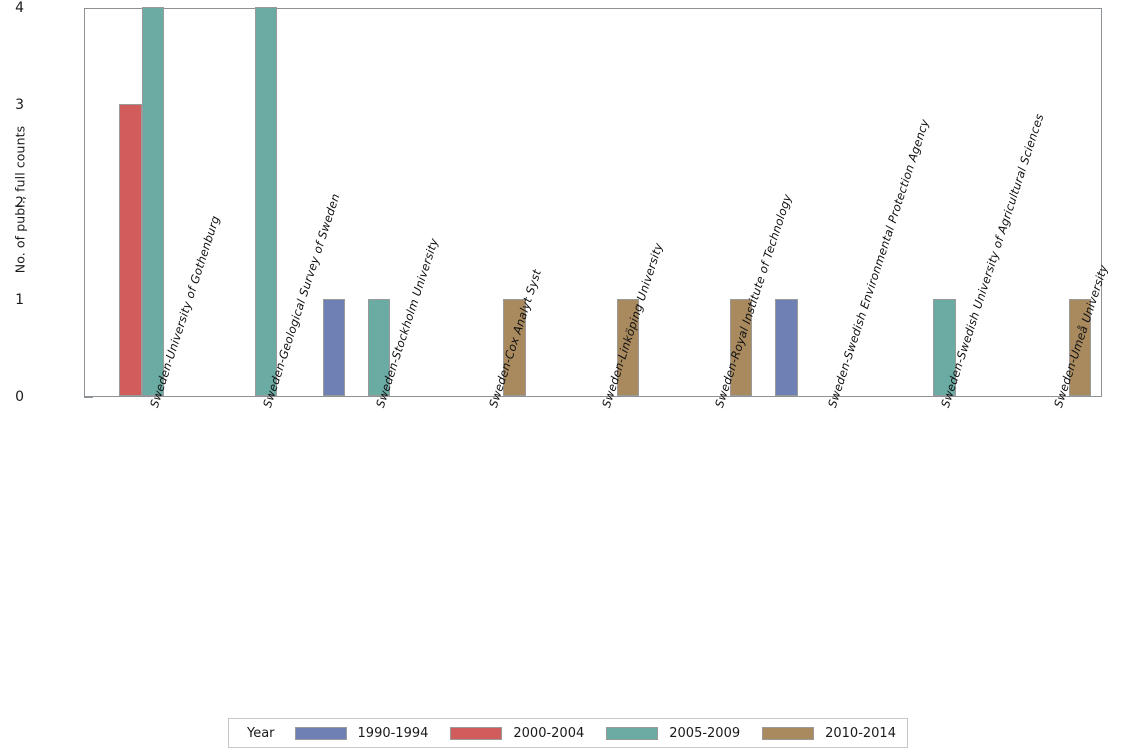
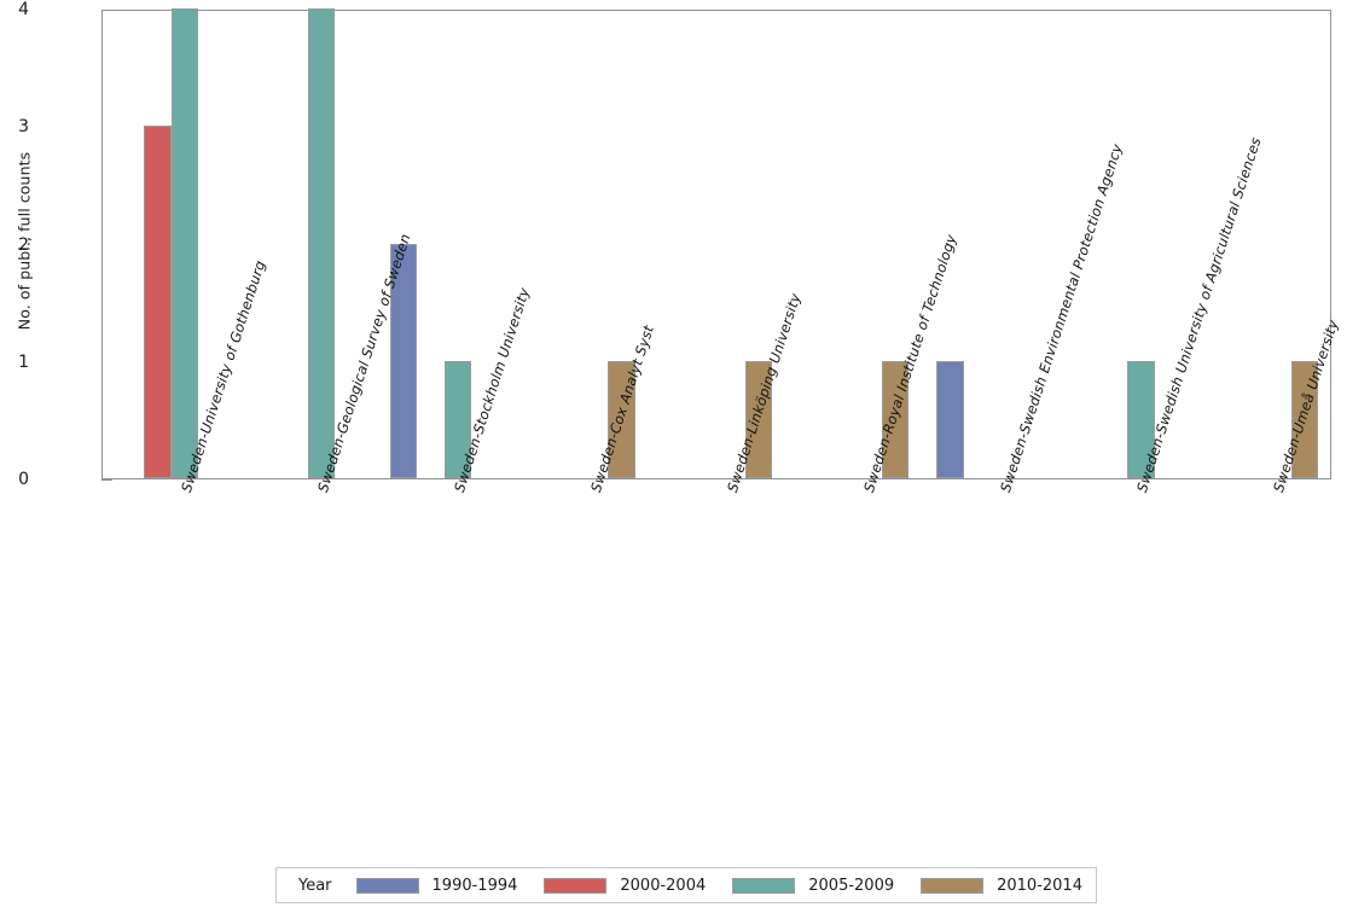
1990-1994/Sweden-Stockholm University: 1 -> 2
